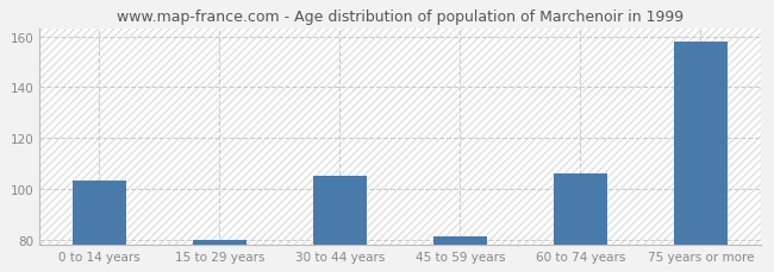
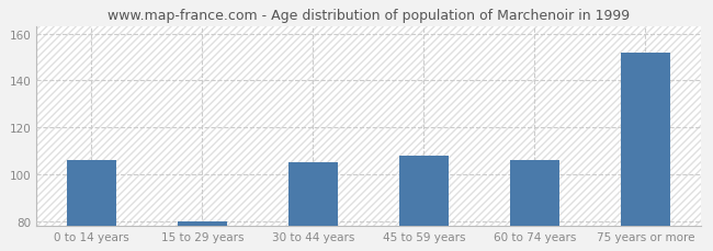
0 to 14 years: 103 -> 106
45 to 59 years: 81 -> 108
75 years or more: 158 -> 152
